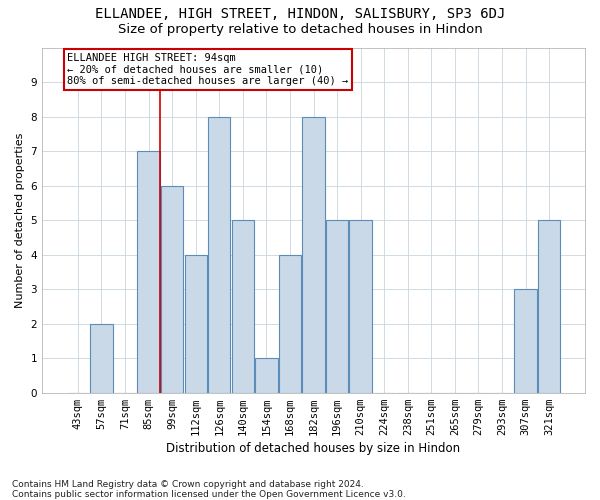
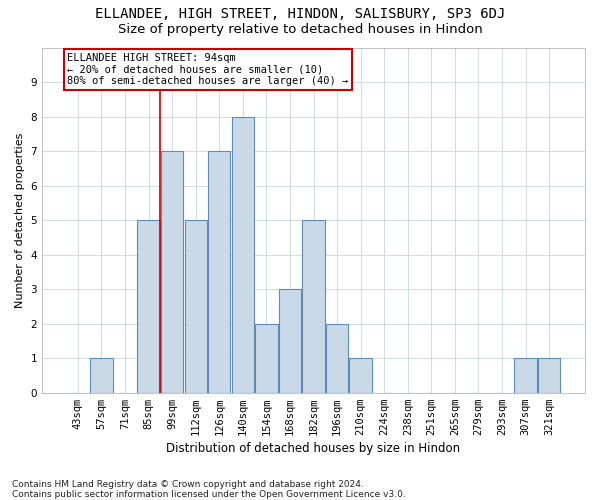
57sqm: 2 -> 1
85sqm: 7 -> 5
99sqm: 6 -> 7
112sqm: 4 -> 5
126sqm: 8 -> 7
140sqm: 5 -> 8
154sqm: 1 -> 2
168sqm: 4 -> 3
182sqm: 8 -> 5
196sqm: 5 -> 2
210sqm: 5 -> 1
307sqm: 3 -> 1
321sqm: 5 -> 1
